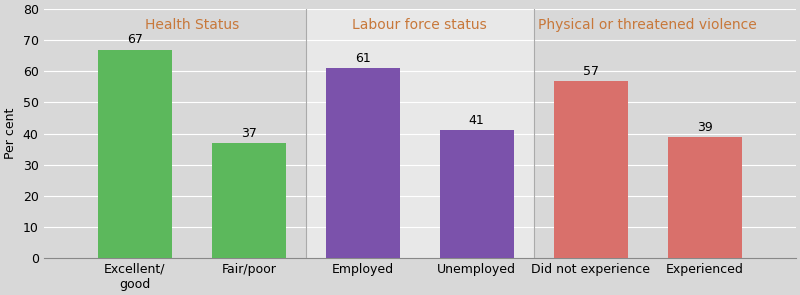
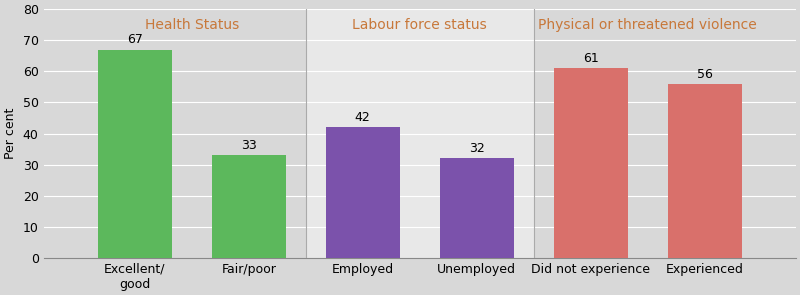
Fair/poor: 37 -> 33
Employed: 61 -> 42
Unemployed: 41 -> 32
Did not experience: 57 -> 61
Experienced: 39 -> 56
